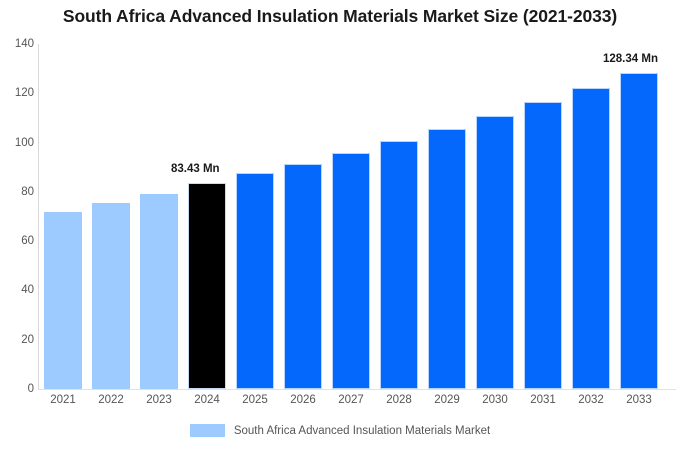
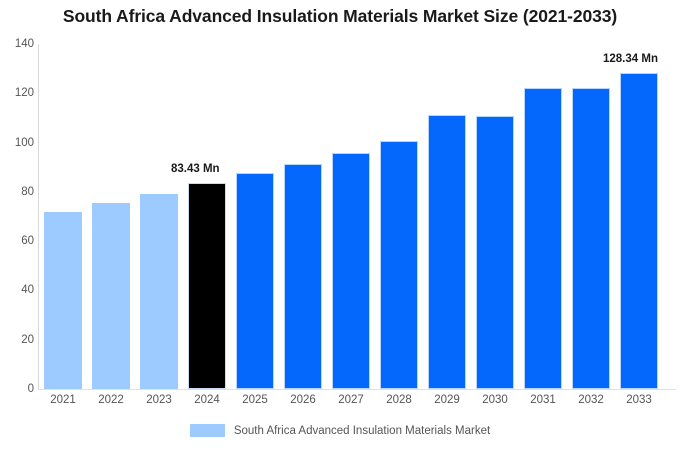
2029: 106 -> 111
2031: 116 -> 122
